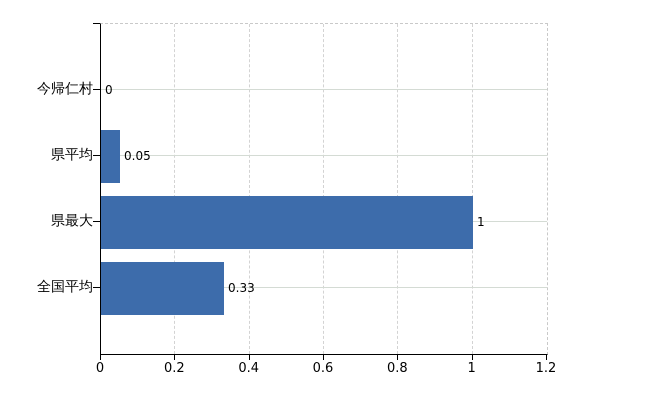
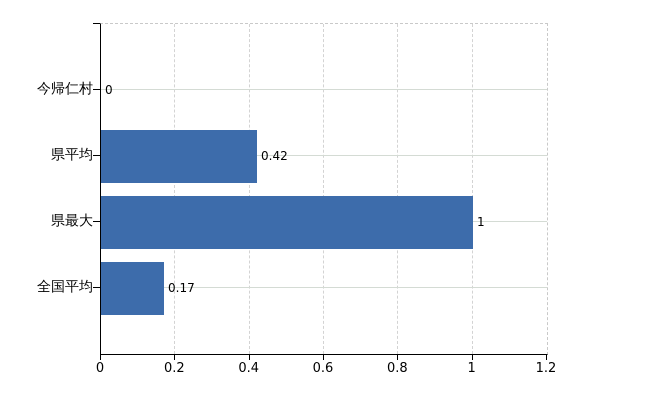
県平均: 0.05 -> 0.42
全国平均: 0.33 -> 0.17
